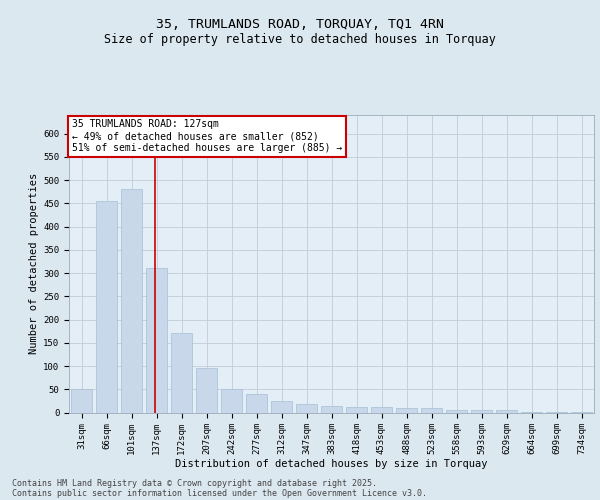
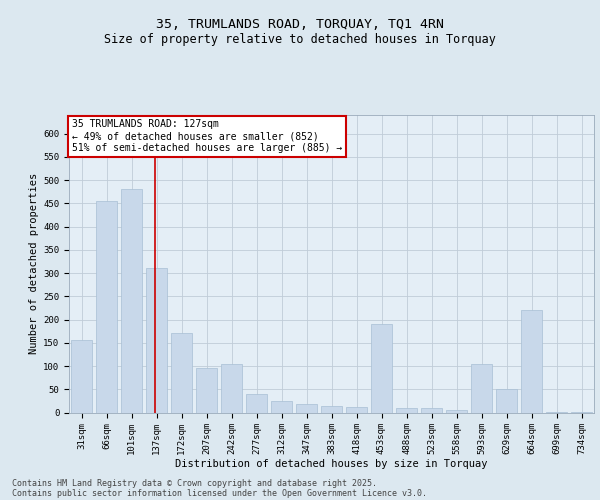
31sqm: 50 -> 155
242sqm: 50 -> 105
453sqm: 12 -> 190
593sqm: 5 -> 105
629sqm: 5 -> 50
664sqm: 1 -> 220
